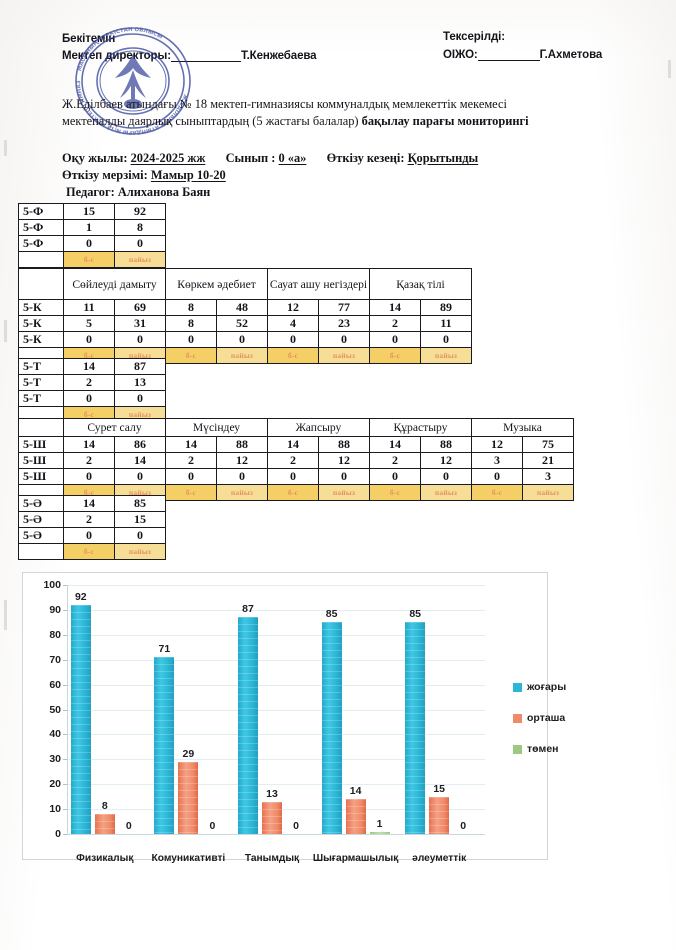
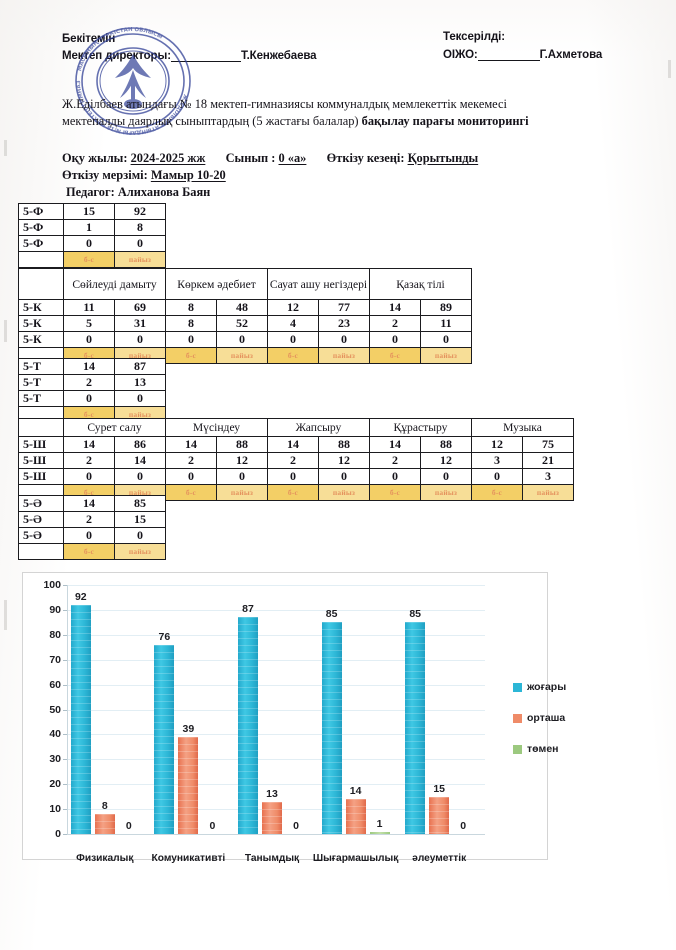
жоғары/Комуникативті: 71 -> 76
орташа/Комуникативті: 29 -> 39
